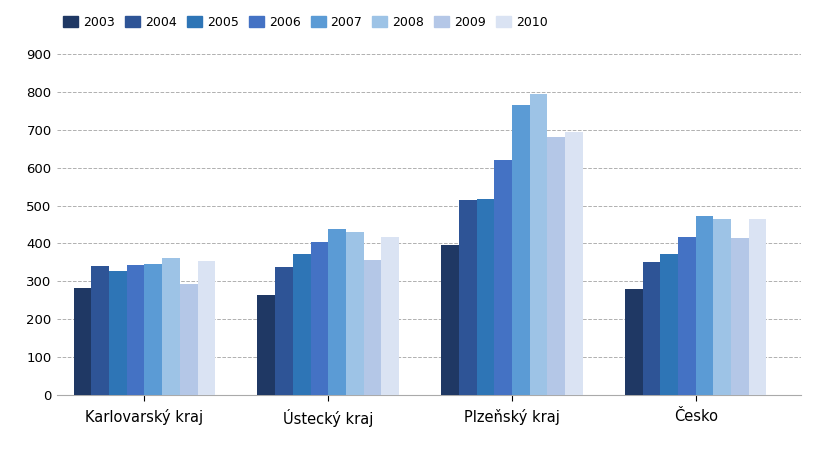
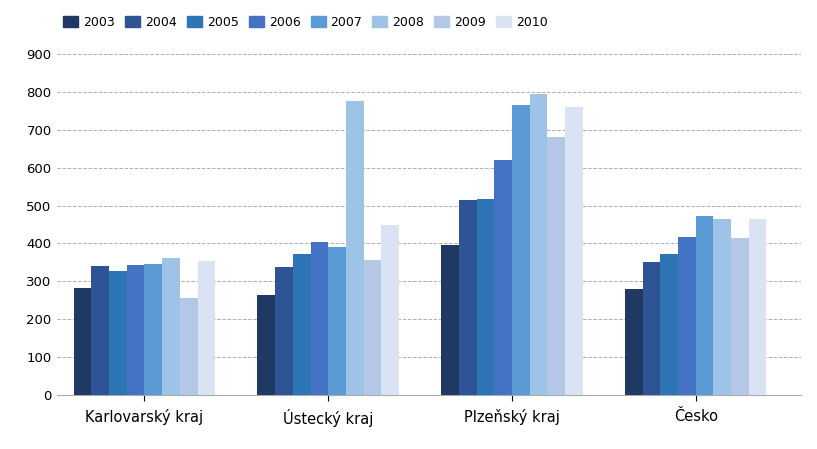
2009/Karlovarský kraj: 292 -> 255
2007/Ústecký kraj: 438 -> 390
2008/Ústecký kraj: 430 -> 775
2010/Ústecký kraj: 418 -> 450
2010/Plzeňský kraj: 695 -> 760
